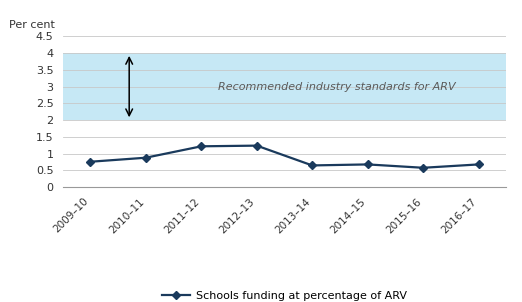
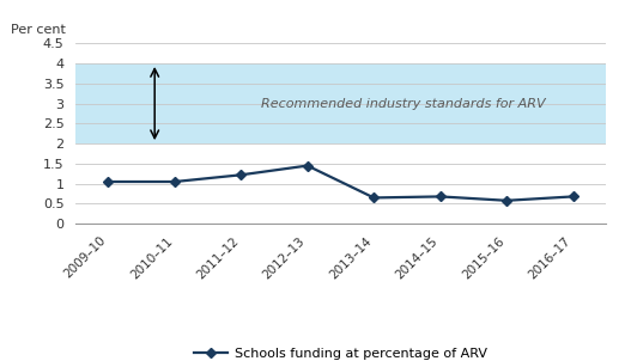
2009–10: 0.76 -> 1.05
2010–11: 0.88 -> 1.05
2012–13: 1.24 -> 1.45
